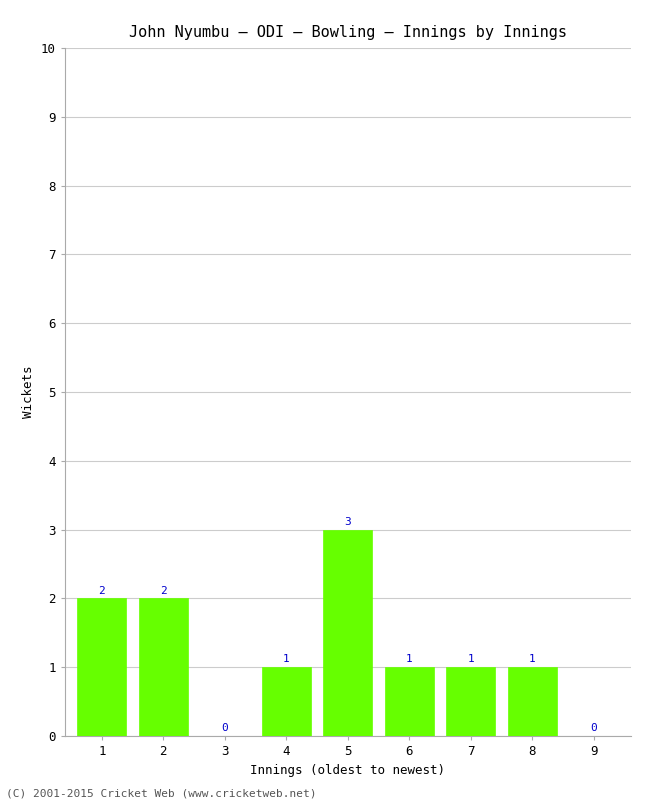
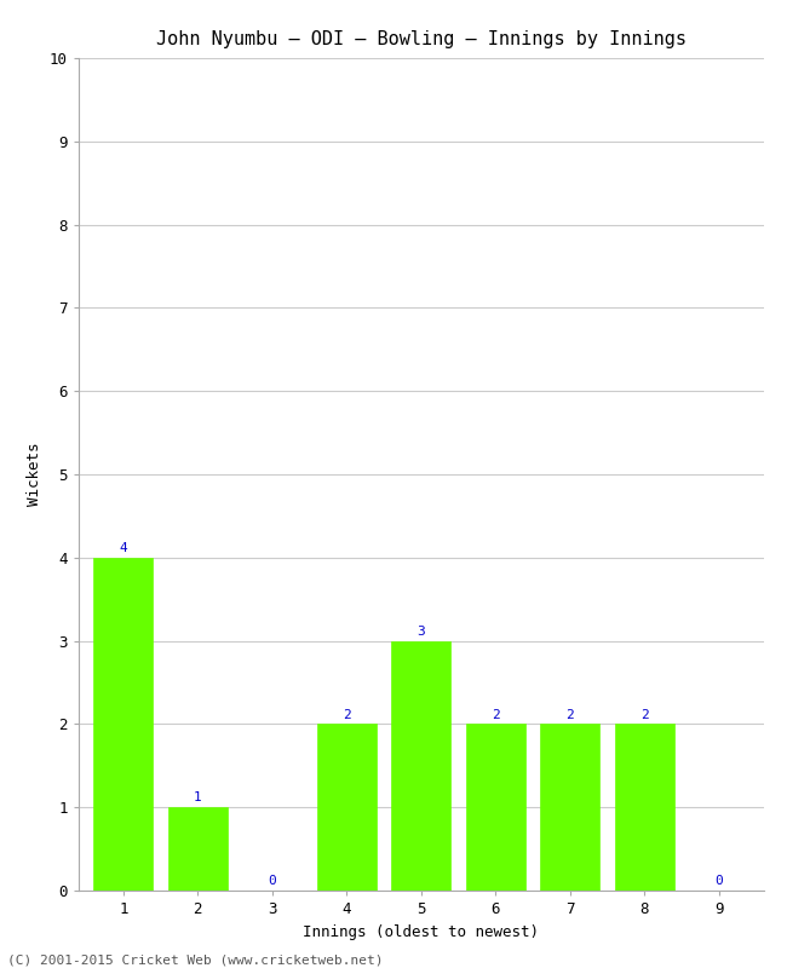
1: 2 -> 4
2: 2 -> 1
4: 1 -> 2
6: 1 -> 2
7: 1 -> 2
8: 1 -> 2
